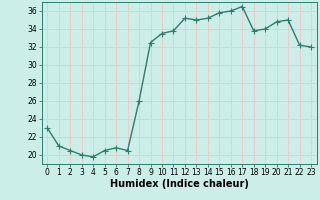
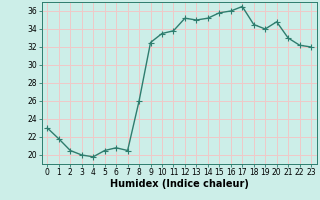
1: 21.0 -> 21.8
18: 33.8 -> 34.5
21: 35.0 -> 33.0
